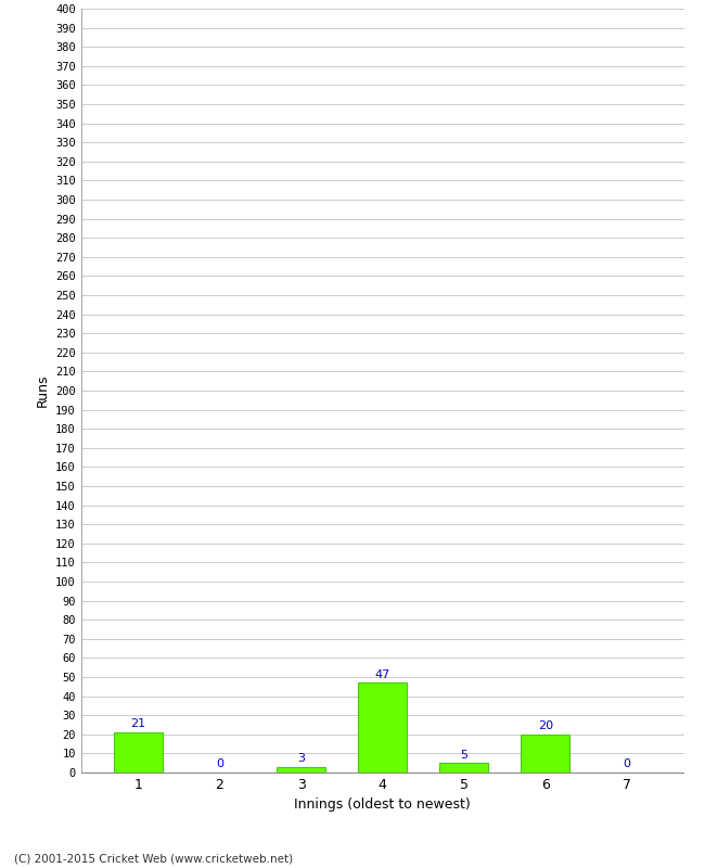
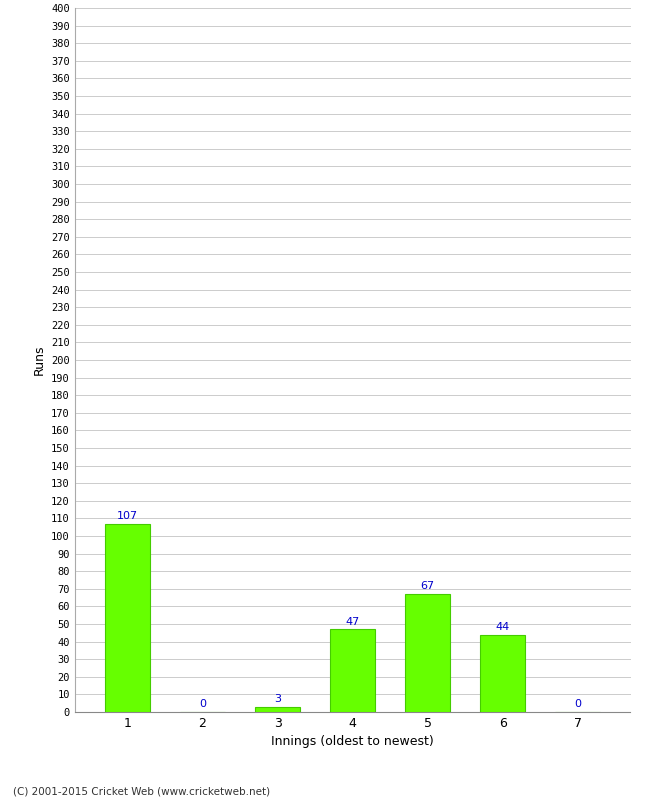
1: 21 -> 107
5: 5 -> 67
6: 20 -> 44
